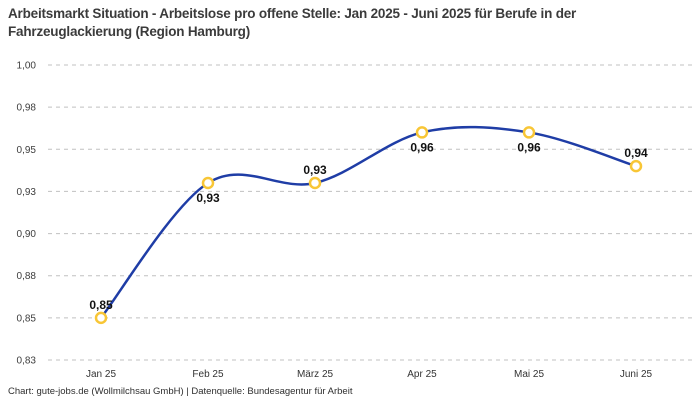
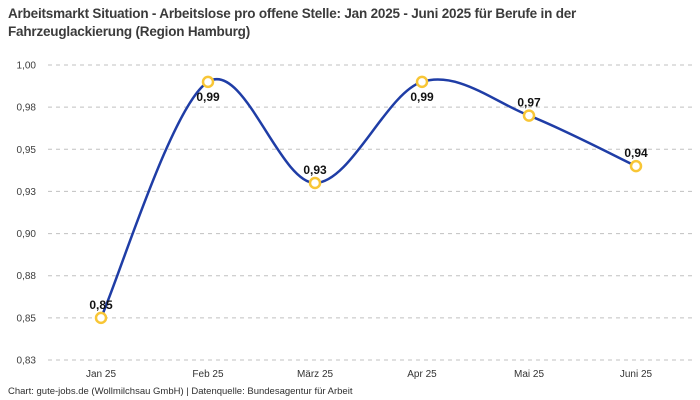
Feb 25: 0,93 -> 0,99
Apr 25: 0,96 -> 0,99
Mai 25: 0,96 -> 0,97
